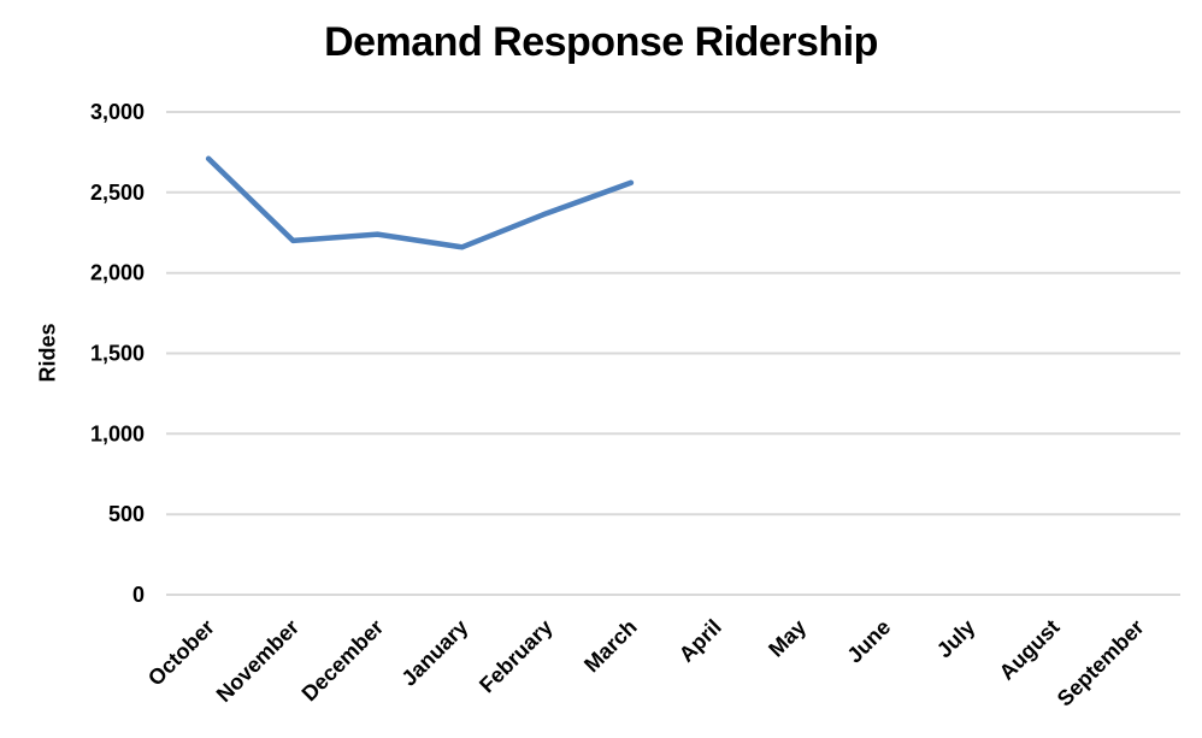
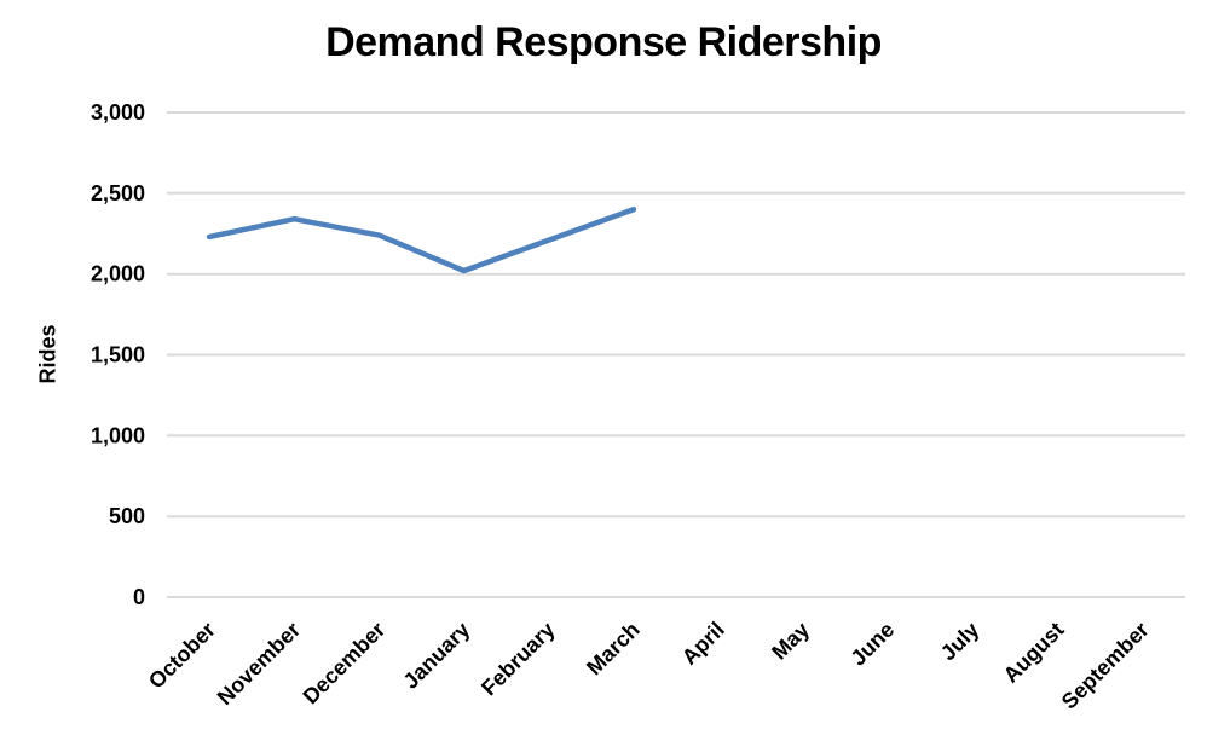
October: 2710 -> 2230
November: 2200 -> 2340
January: 2160 -> 2020
February: 2370 -> 2210
March: 2560 -> 2400
